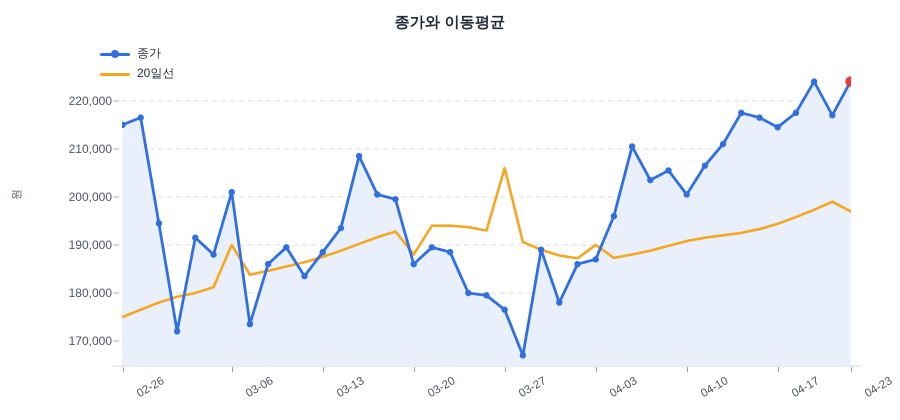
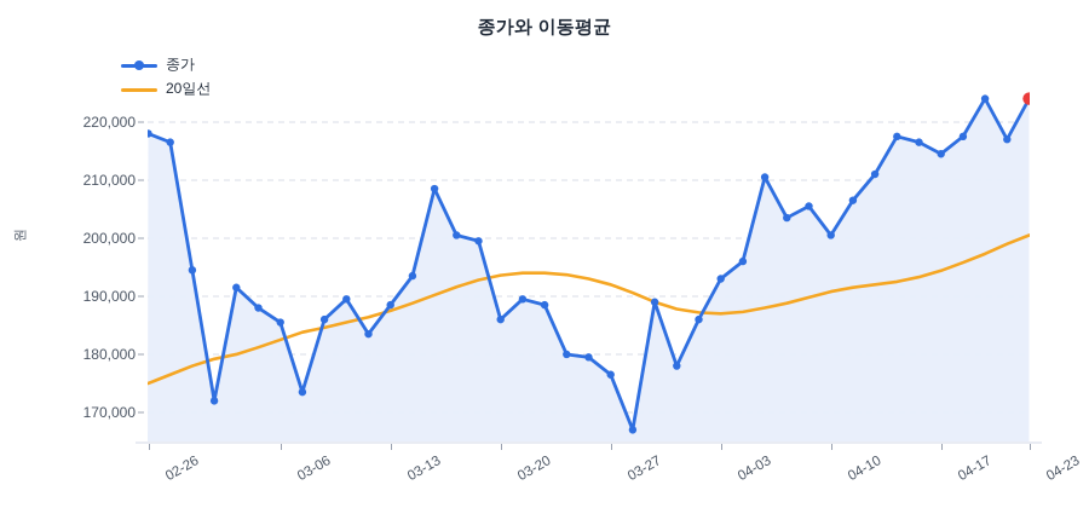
종가/02-26: 215000 -> 218000
종가/03-06: 201000 -> 186000
20일선/03-06: 190000 -> 182000
20일선/03-20: 188000 -> 194000
20일선/03-27: 206000 -> 192000
종가/04-03: 187000 -> 193000
20일선/04-03: 190000 -> 187000
20일선/04-23: 197000 -> 200000
